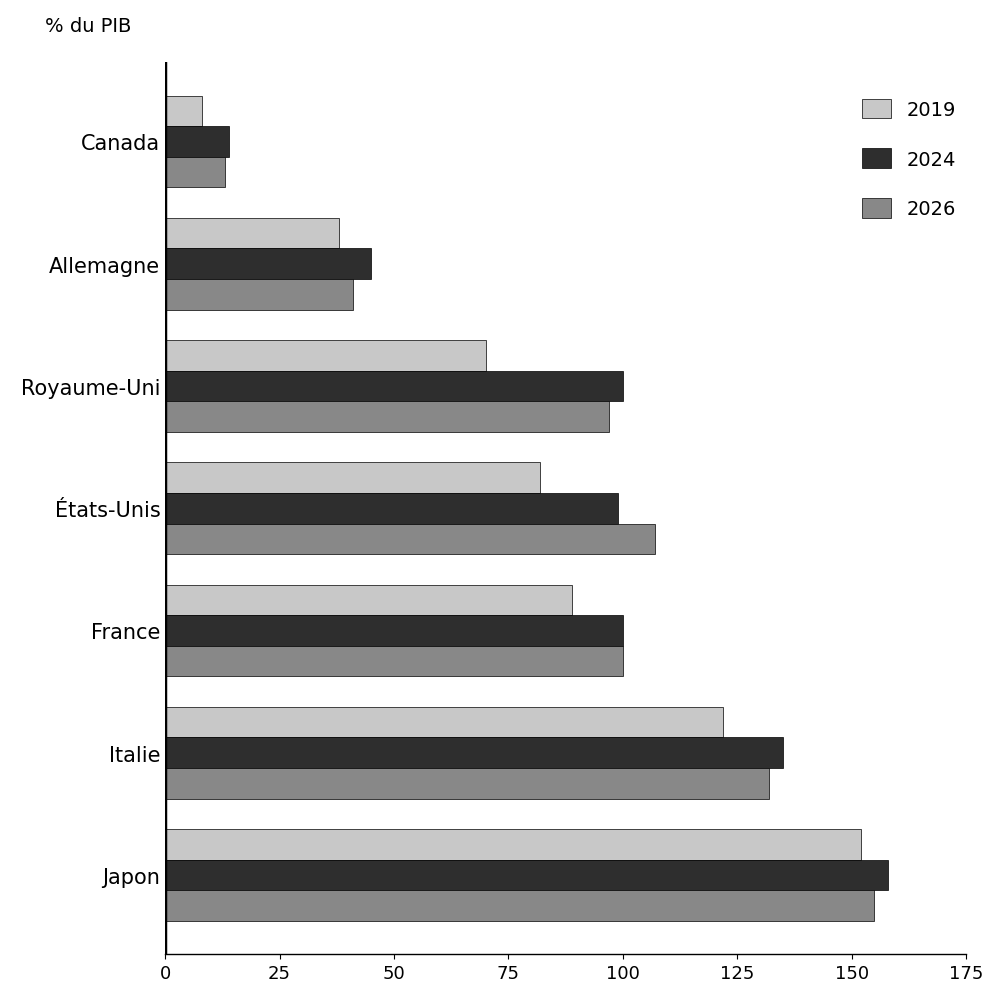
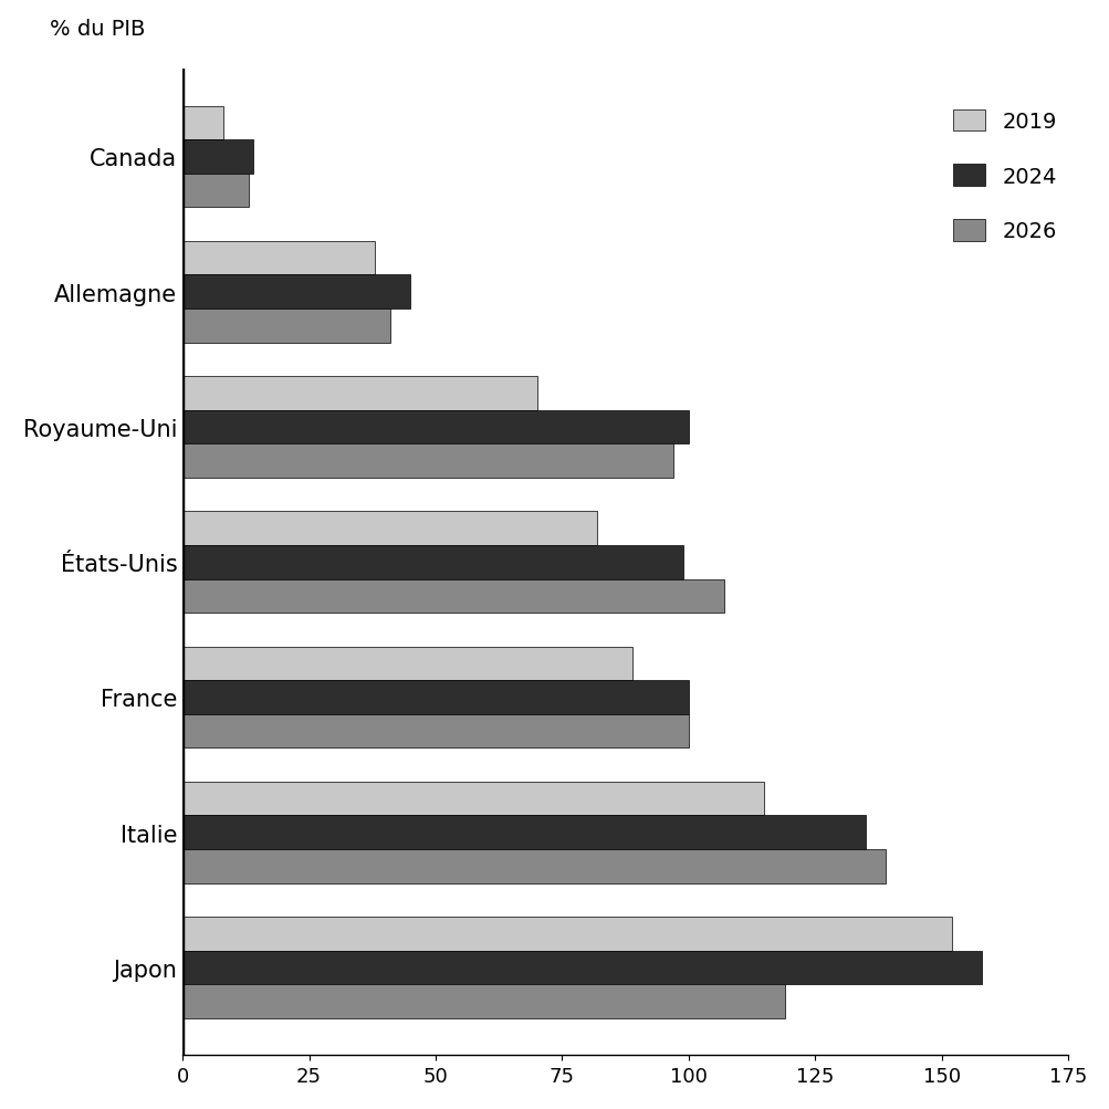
2019/Italie: 122 -> 115
2026/Italie: 132 -> 139
2026/Japon: 155 -> 119
